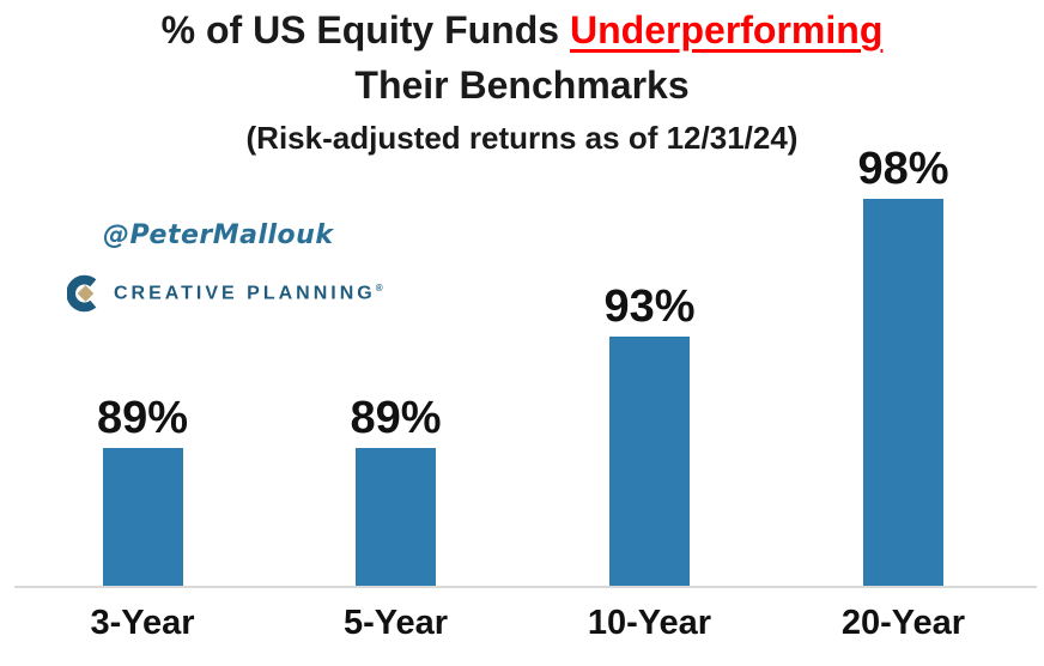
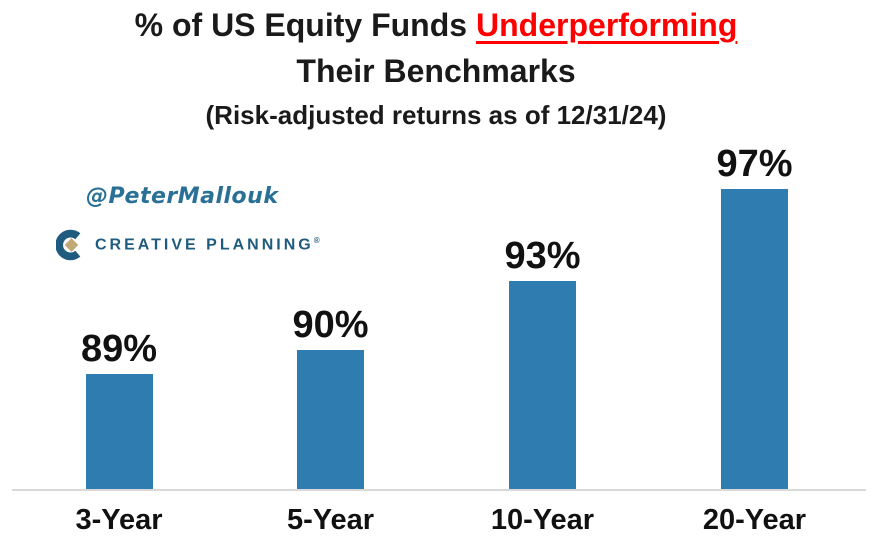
5-Year: 89% -> 90%
20-Year: 98% -> 97%
